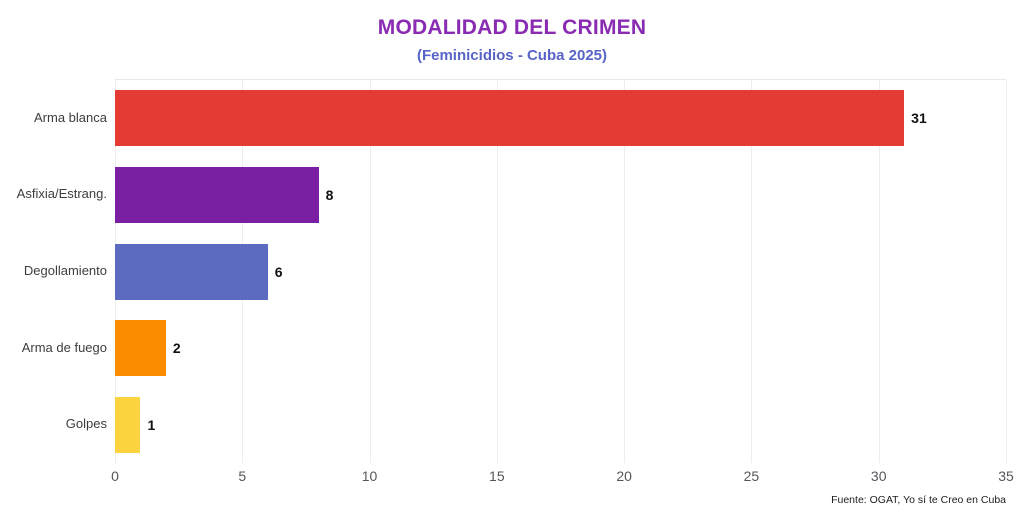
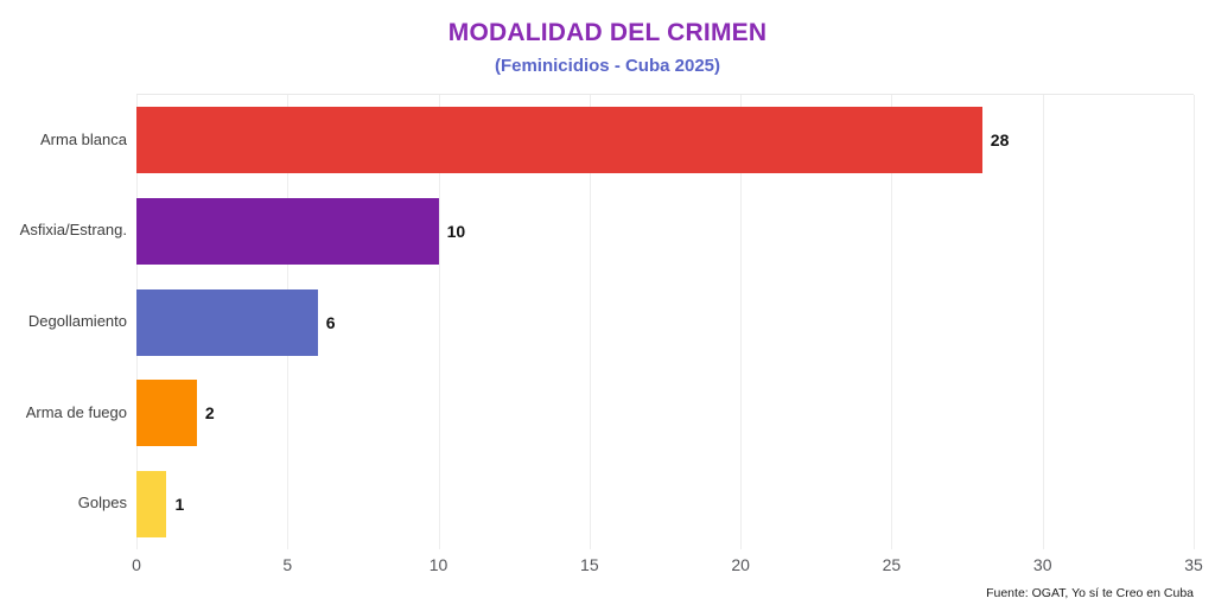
Arma blanca: 31 -> 28
Asfixia/Estrang.: 8 -> 10
